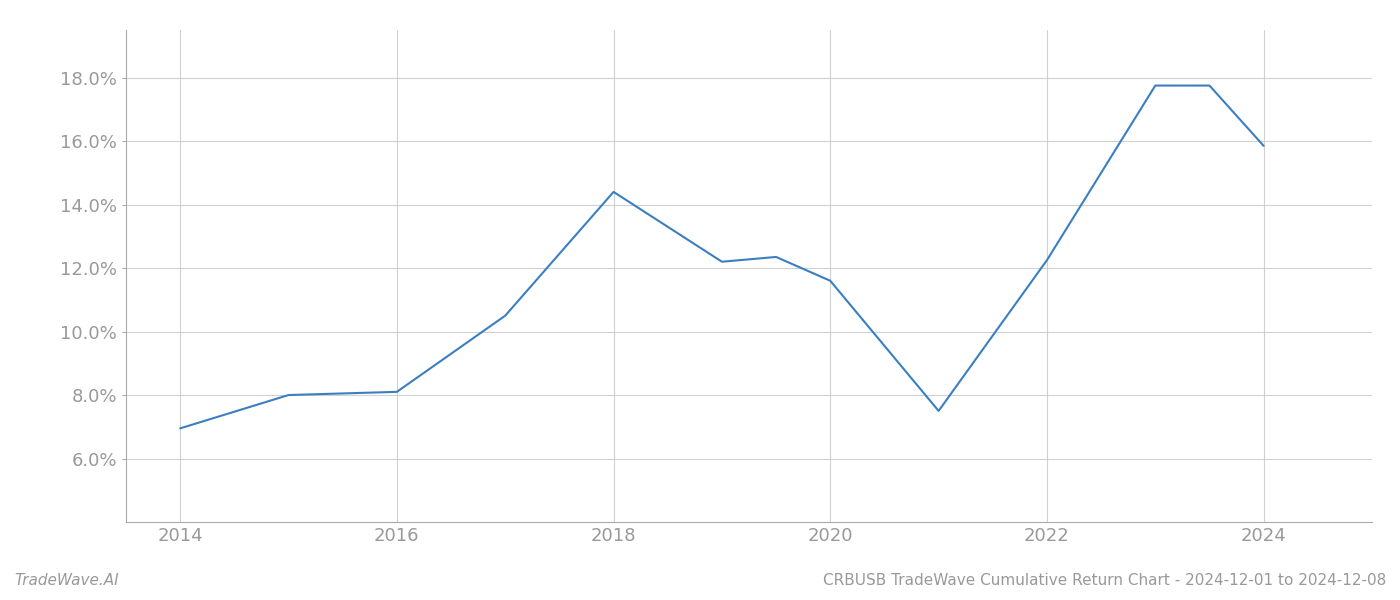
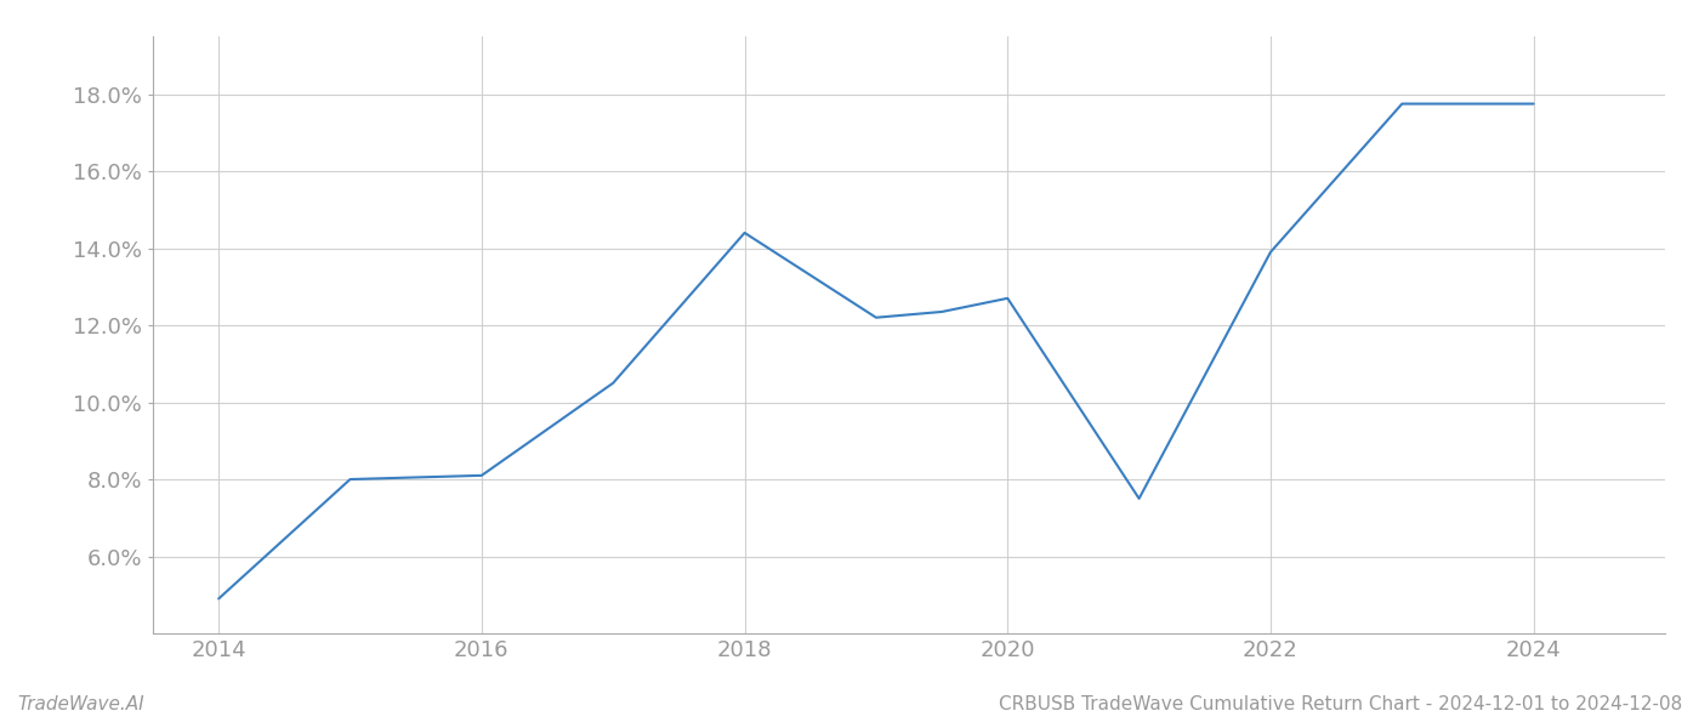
2014: 6.95% -> 4.90%
2020: 11.60% -> 12.70%
2022: 12.25% -> 13.90%
2024: 15.85% -> 17.75%
